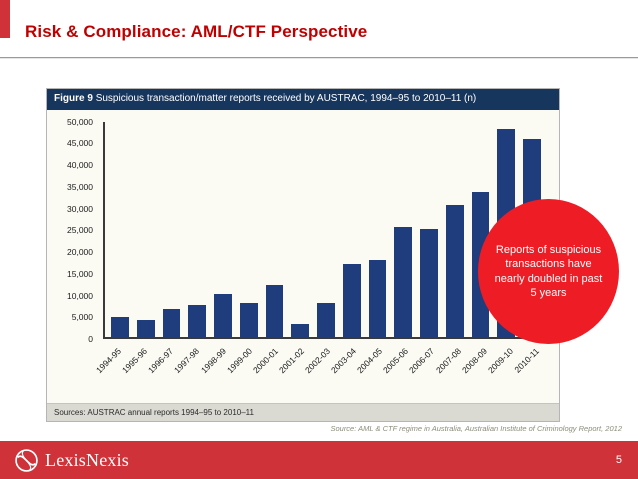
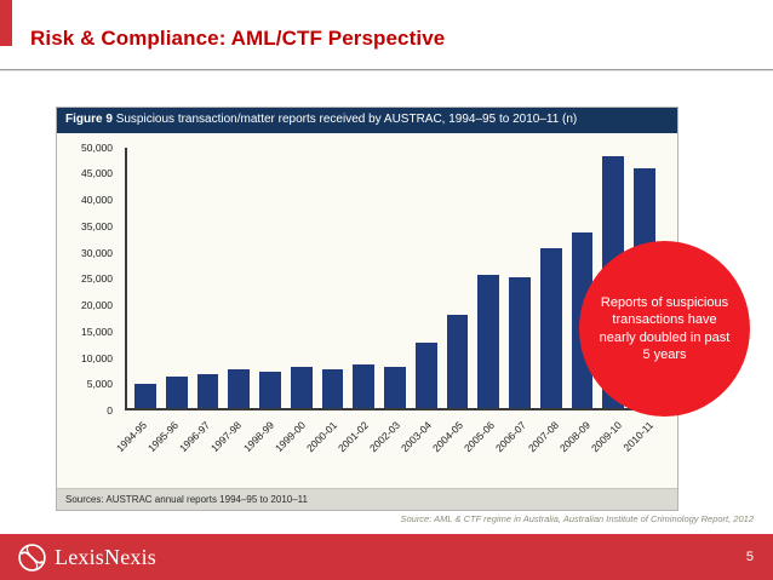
1995-96: 4000 -> 6000
1998-99: 10000 -> 7000
2000-01: 12000 -> 7000
2001-02: 3000 -> 8000
2003-04: 17000 -> 12000
